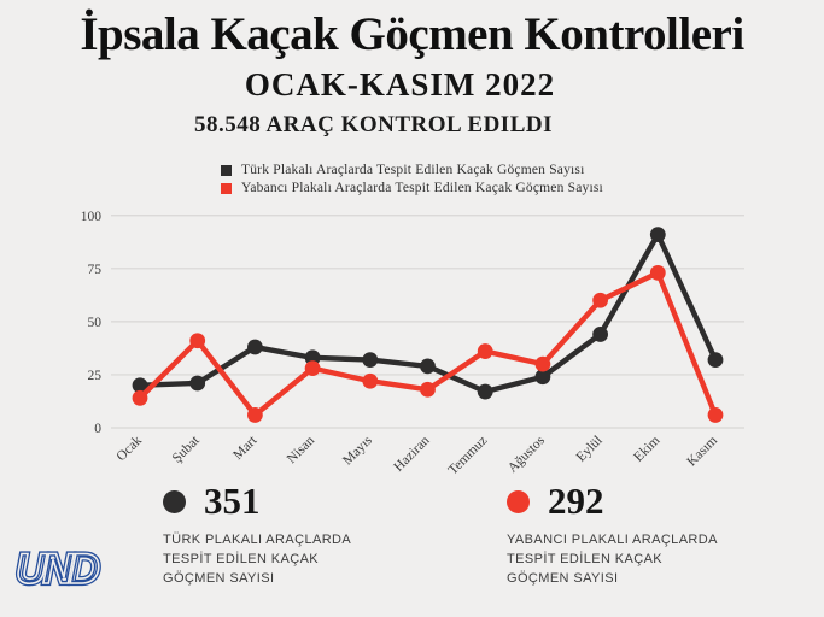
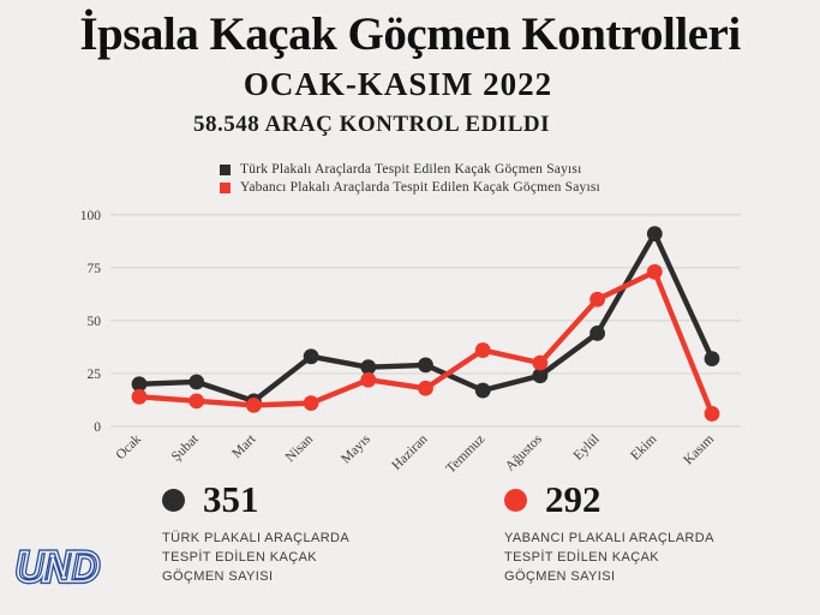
Yabancı Plakalı Araçlarda Tespit Edilen Kaçak Göçmen Sayısı/Şubat: 41 -> 12
Türk Plakalı Araçlarda Tespit Edilen Kaçak Göçmen Sayısı/Mart: 38 -> 12
Yabancı Plakalı Araçlarda Tespit Edilen Kaçak Göçmen Sayısı/Mart: 6 -> 10
Yabancı Plakalı Araçlarda Tespit Edilen Kaçak Göçmen Sayısı/Nisan: 28 -> 11
Türk Plakalı Araçlarda Tespit Edilen Kaçak Göçmen Sayısı/Mayıs: 32 -> 28
